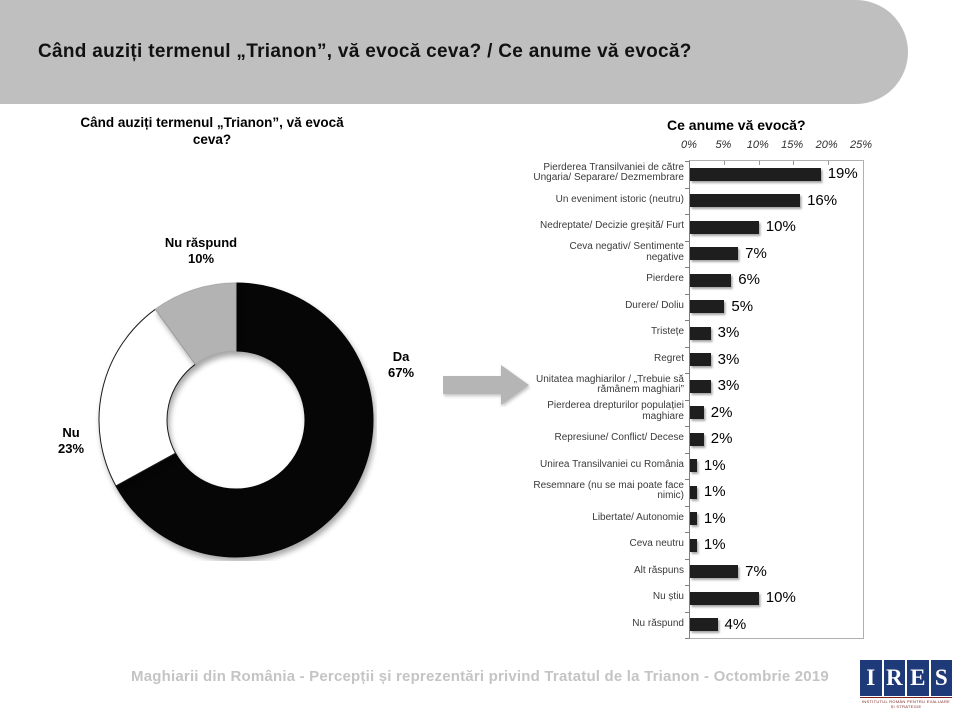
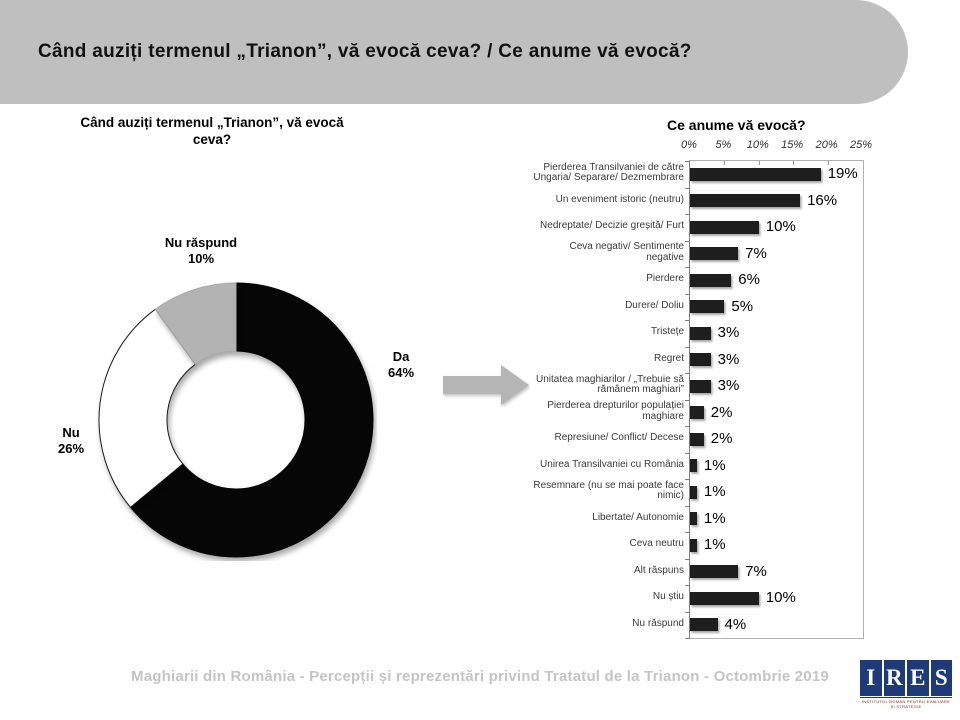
Când auziți termenul „Trianon”, vă evocă ceva?/Da: 67% -> 64%
Când auziți termenul „Trianon”, vă evocă ceva?/Nu: 23% -> 26%
